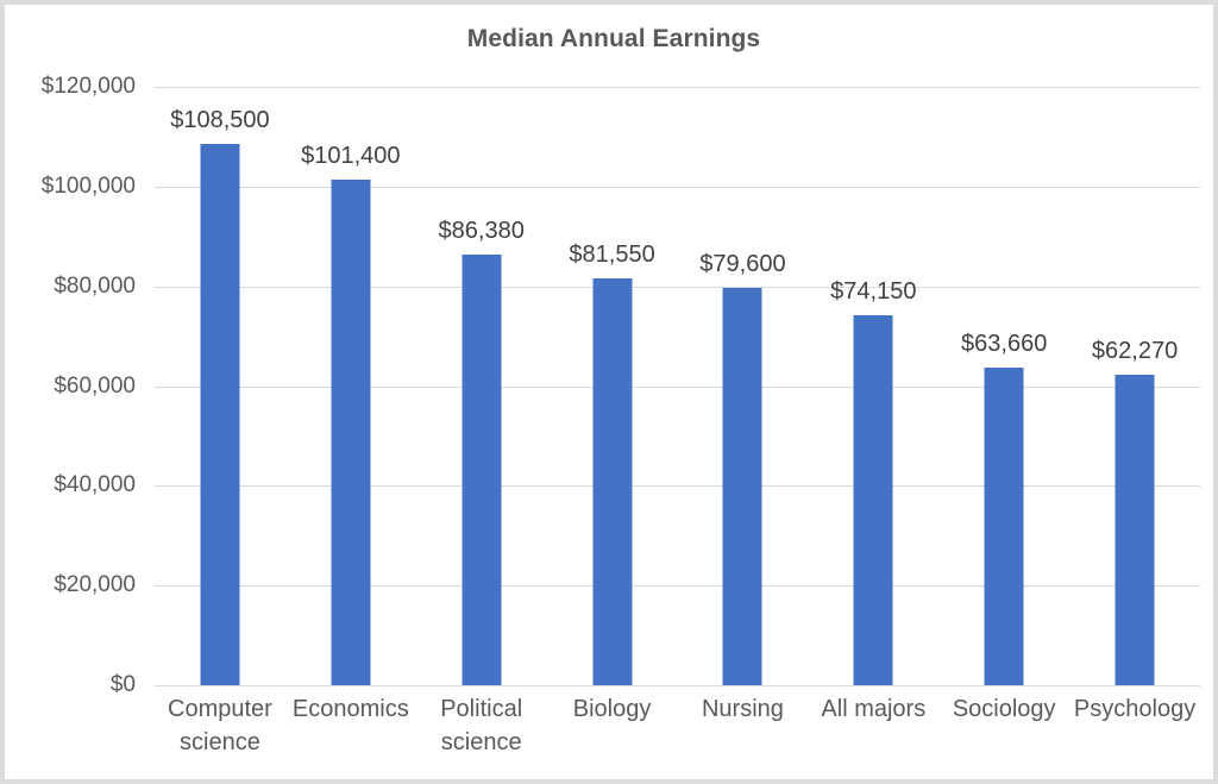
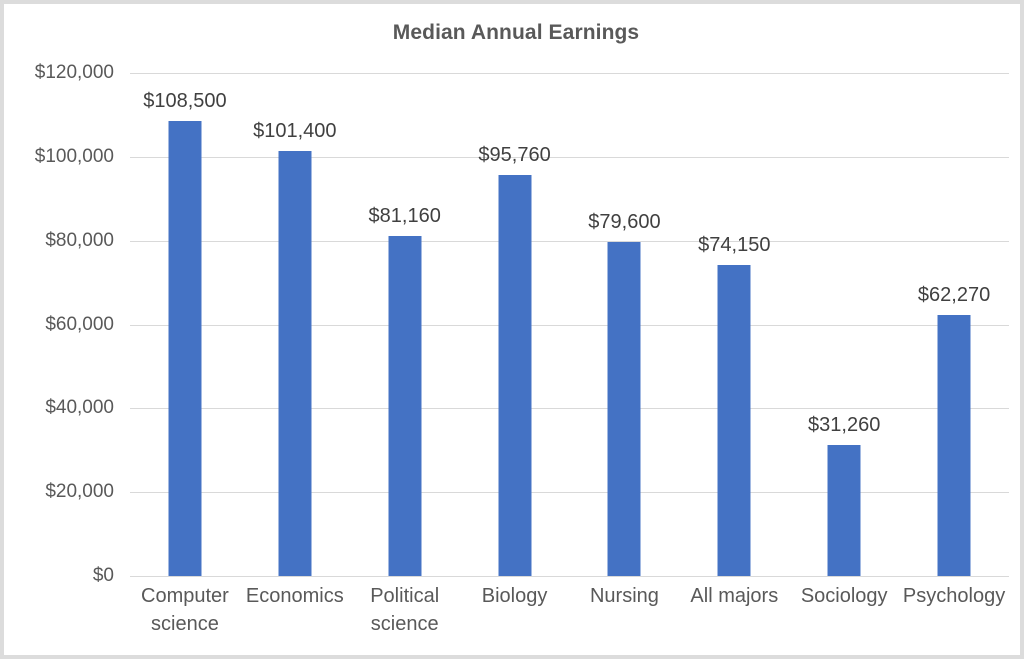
Political science: $86,380 -> $81,160
Biology: $81,550 -> $95,760
Sociology: $63,660 -> $31,260
